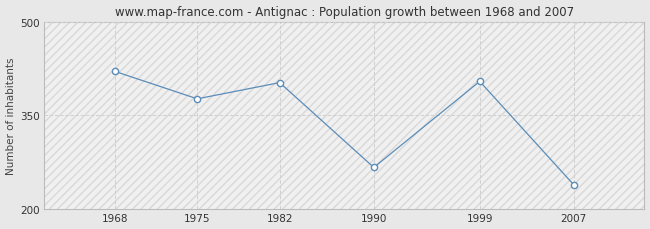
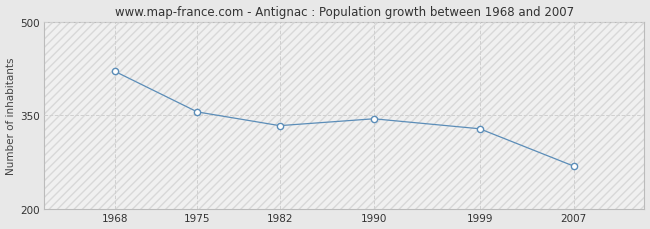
1975: 376 -> 355
1982: 402 -> 333
1990: 266 -> 344
1999: 404 -> 328
2007: 238 -> 268
